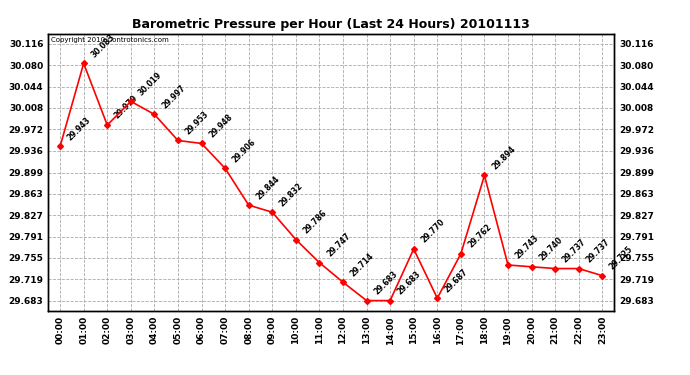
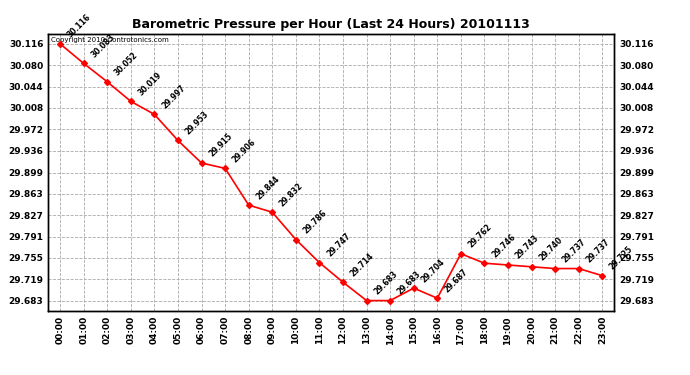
00:00: 29.943 -> 30.116
02:00: 29.979 -> 30.052
06:00: 29.948 -> 29.915
15:00: 29.770 -> 29.704
18:00: 29.894 -> 29.746
